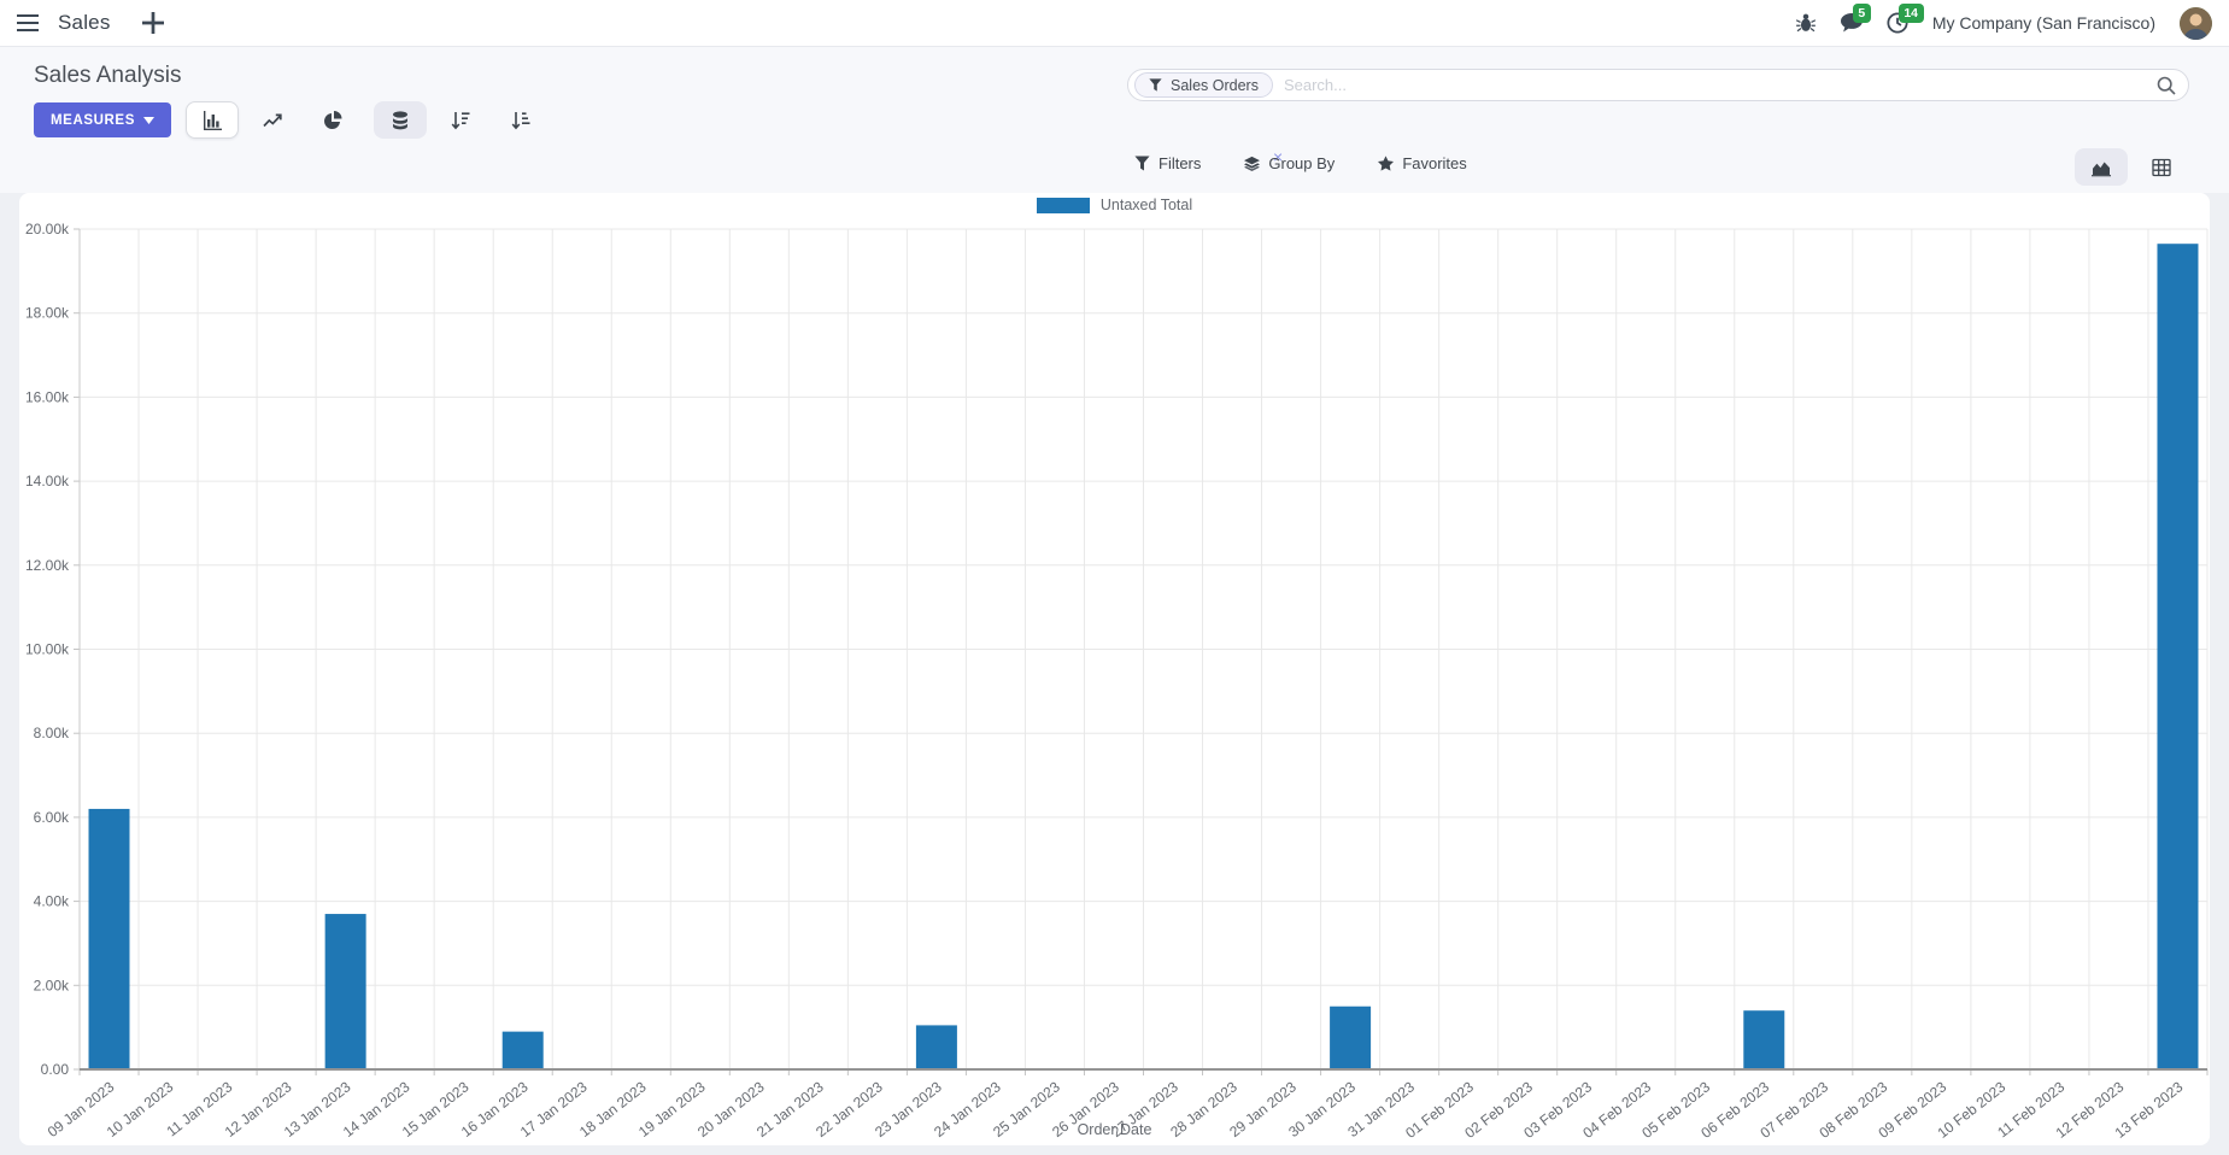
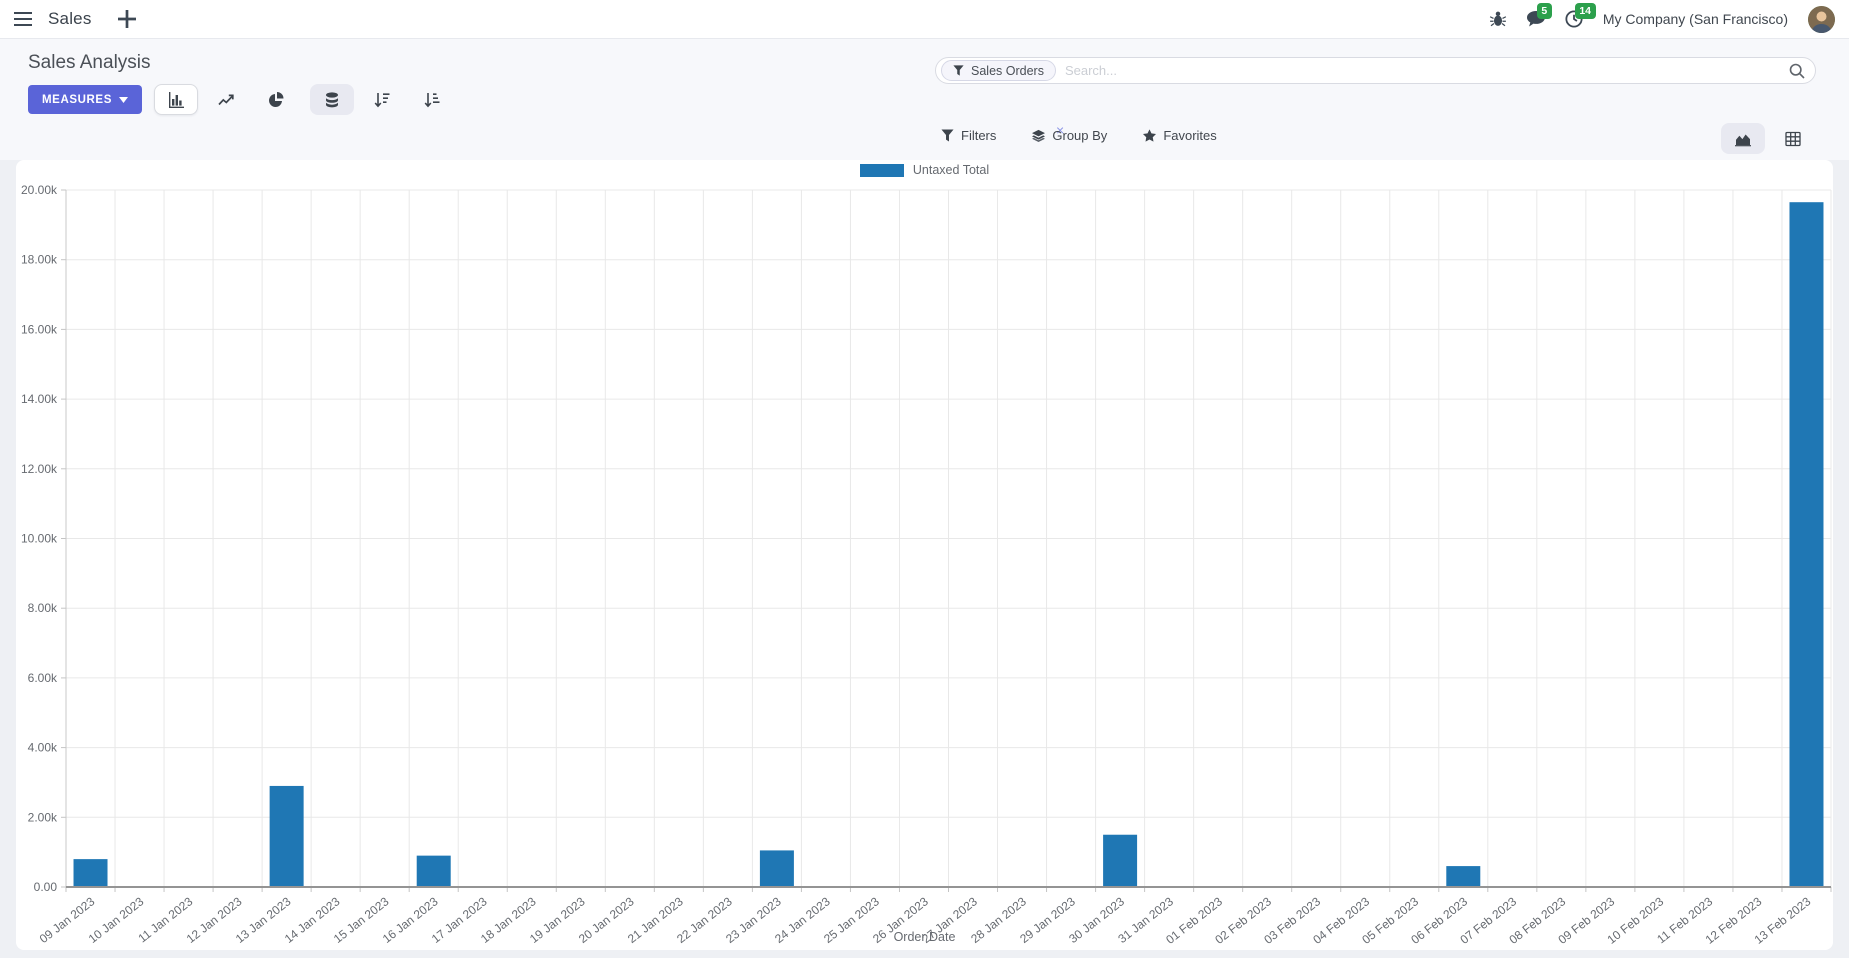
09 Jan 2023: 6.2k -> 0.8k
13 Jan 2023: 3.7k -> 2.9k
06 Feb 2023: 1.4k -> 0.6k
